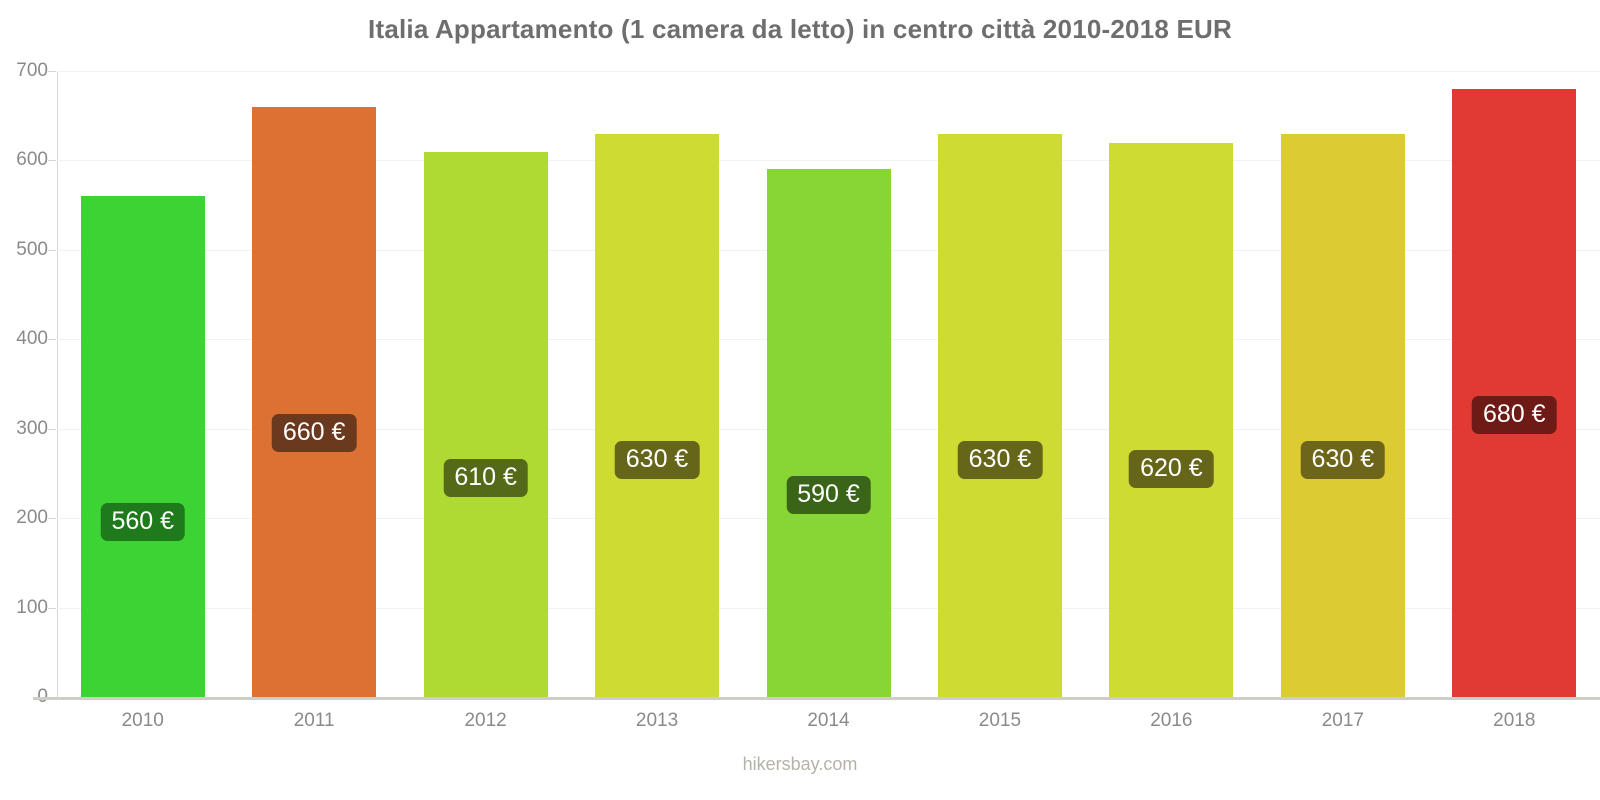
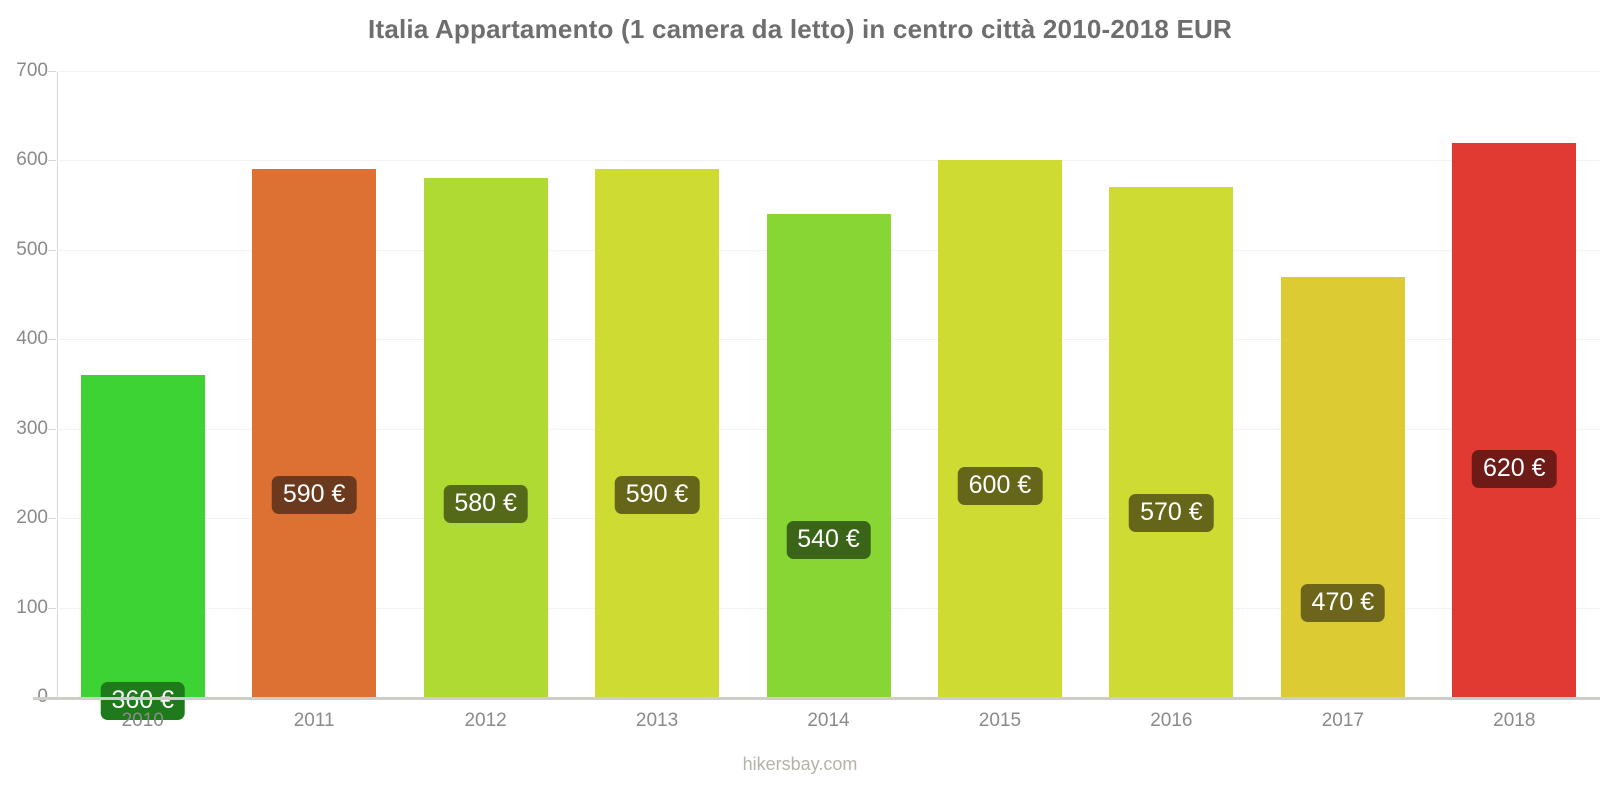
2010: 560 -> 360
2011: 660 -> 590
2012: 610 -> 580
2013: 630 -> 590
2014: 590 -> 540
2015: 630 -> 600
2016: 620 -> 570
2017: 630 -> 470
2018: 680 -> 620
